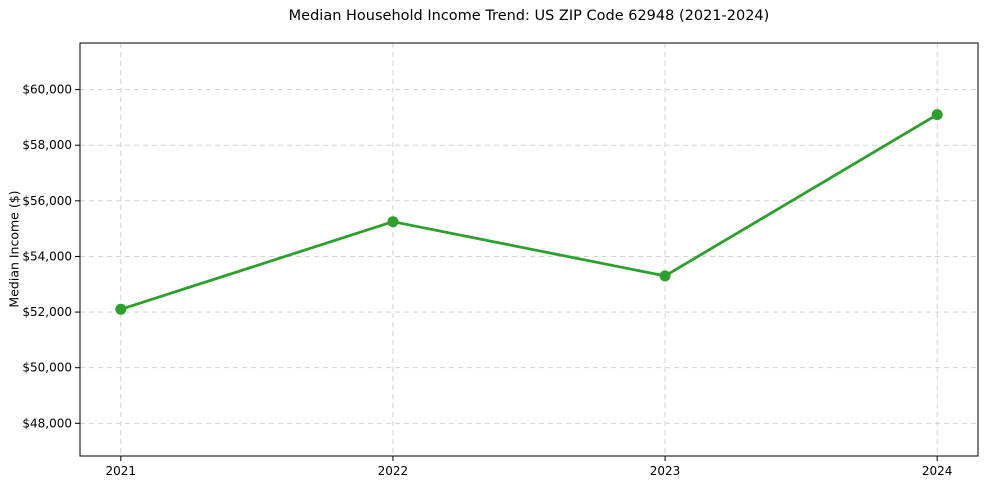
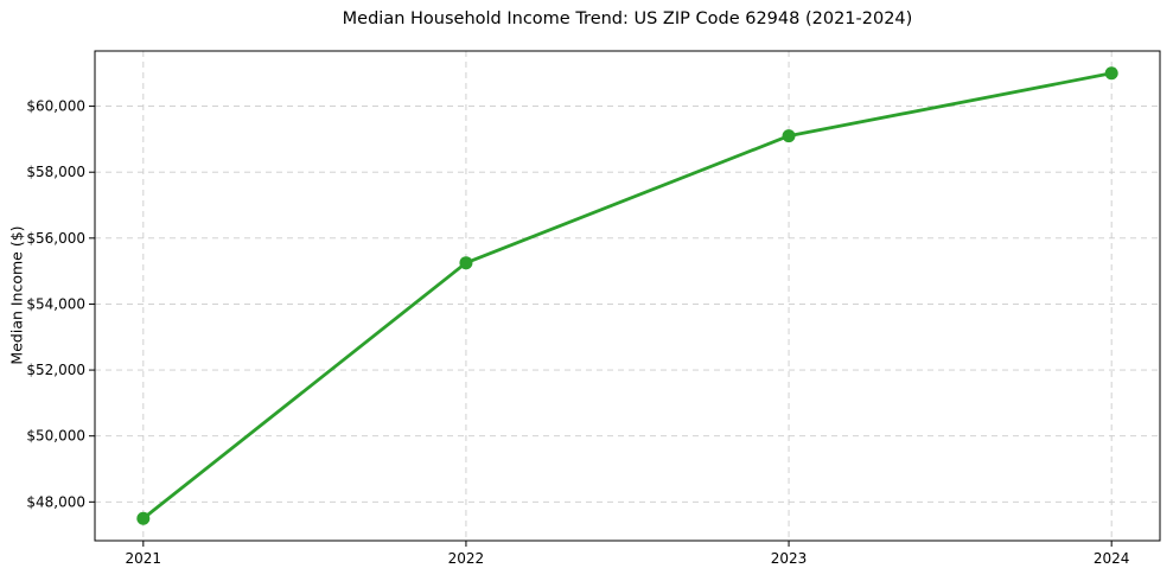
2021: $52100 -> $47500
2023: $53300 -> $59100
2024: $59100 -> $61000
